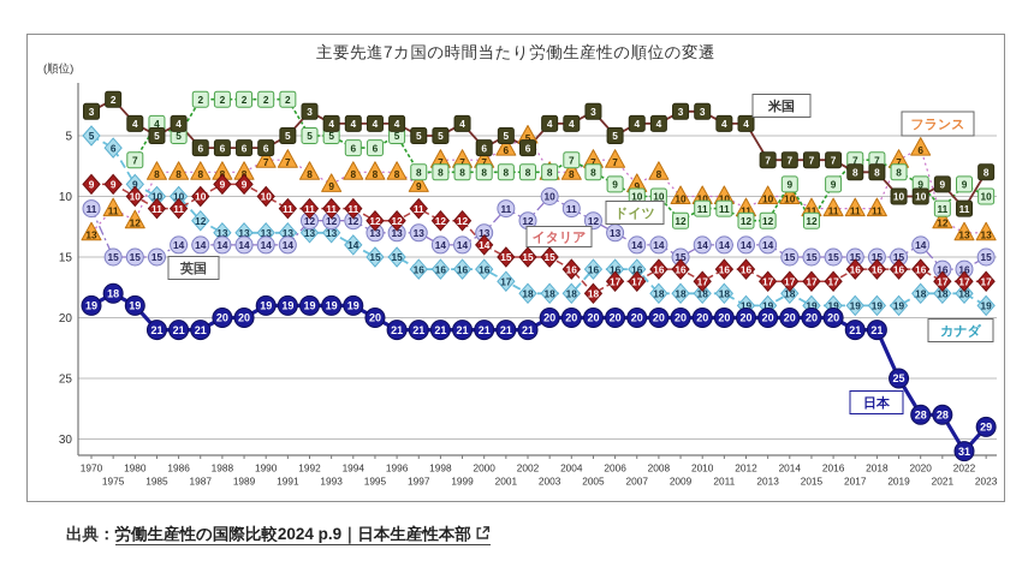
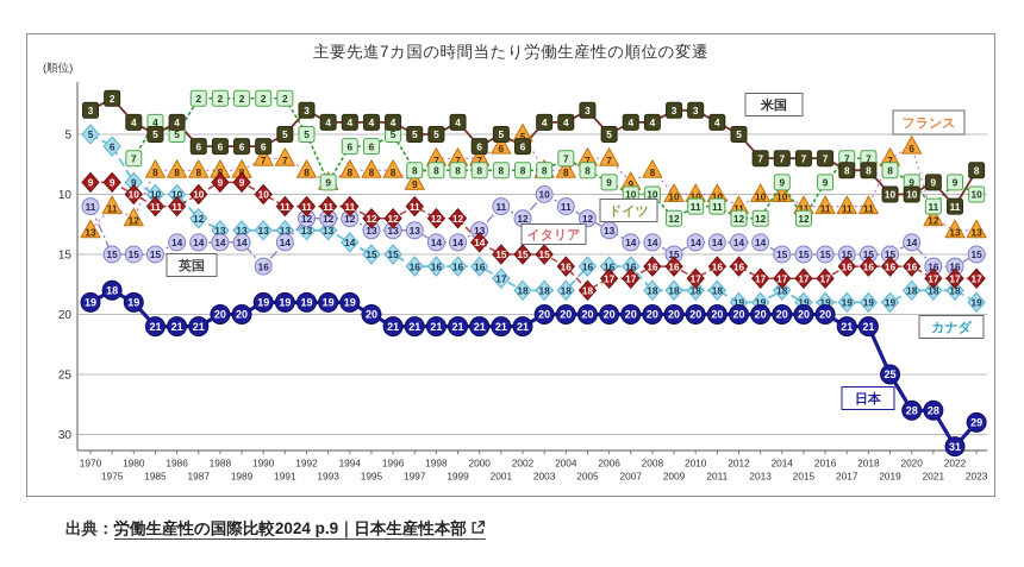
英国/1990: 14 -> 16
ドイツ/1993: 5 -> 9
米国/2012: 4 -> 5
